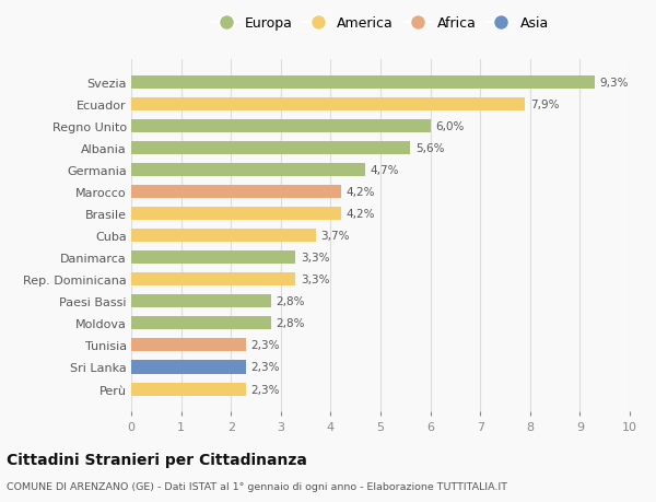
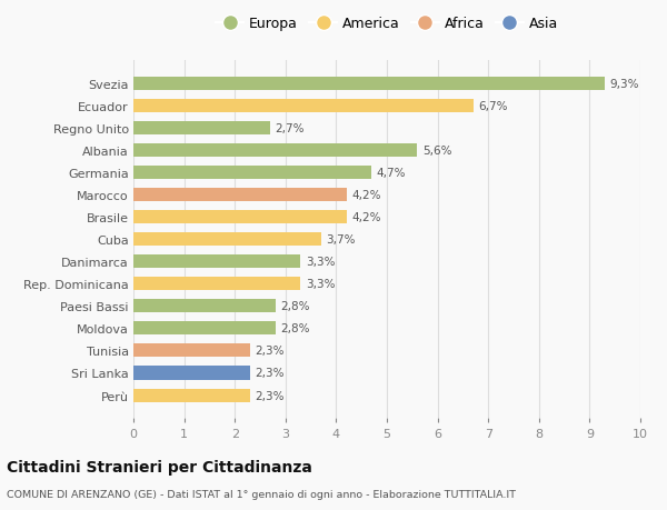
Ecuador: 7,9% -> 6,7%
Regno Unito: 6,0% -> 2,7%
